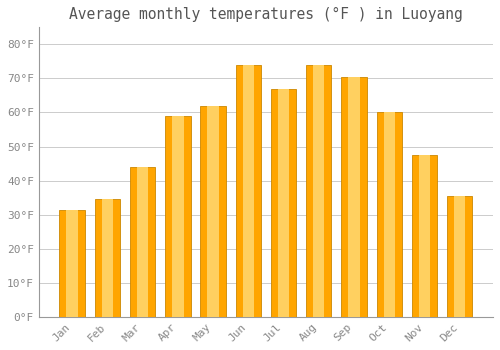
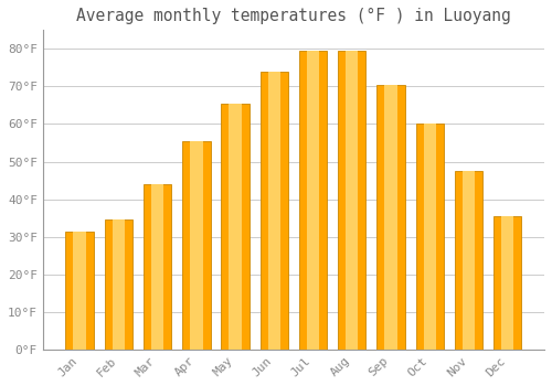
Apr: 59.0°F -> 55.5°F
May: 62.0°F -> 65.5°F
Jul: 67.0°F -> 79.5°F
Aug: 74.0°F -> 79.5°F
